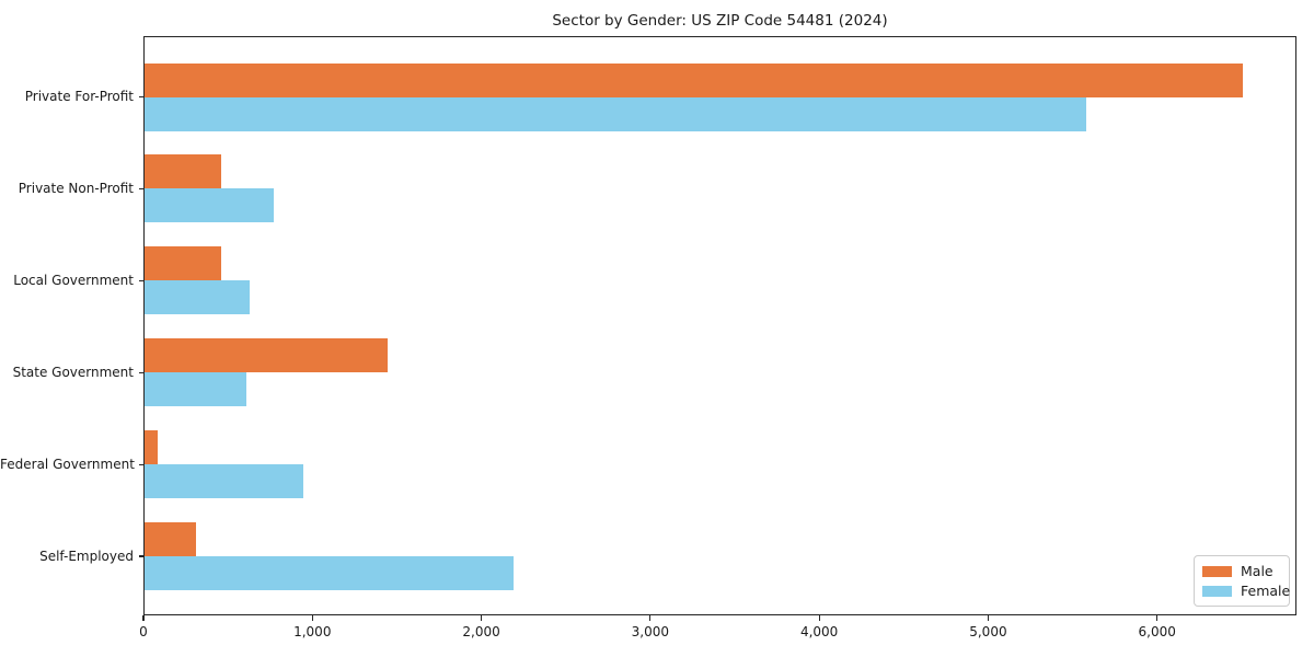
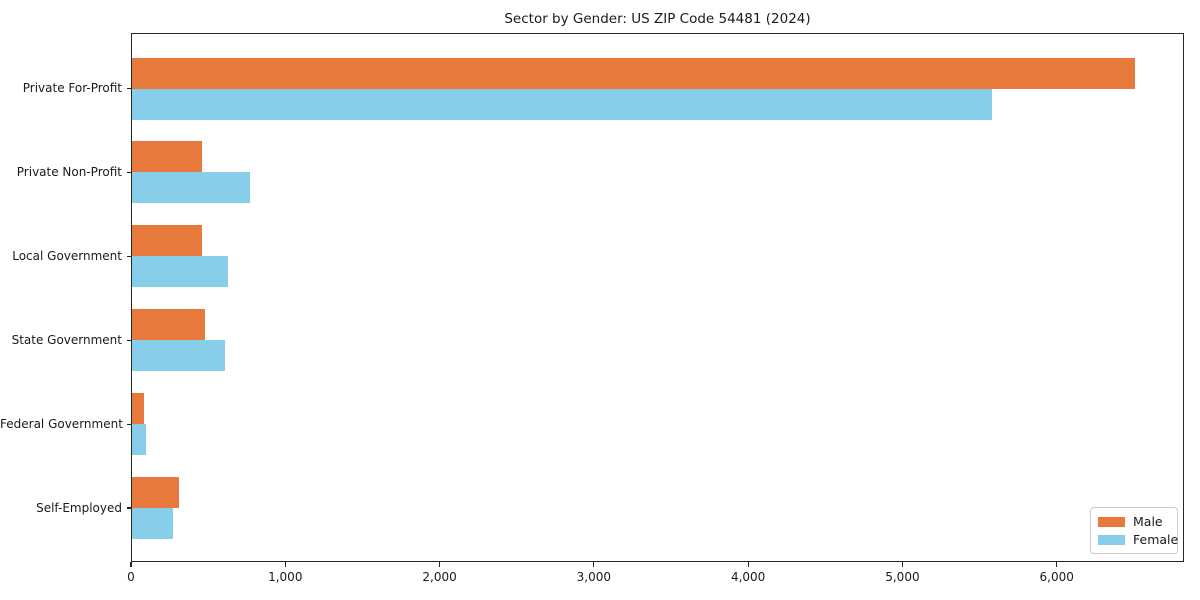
Male/State Government: 1440 -> 480
Female/Federal Government: 940 -> 90
Female/Self-Employed: 2180 -> 260
